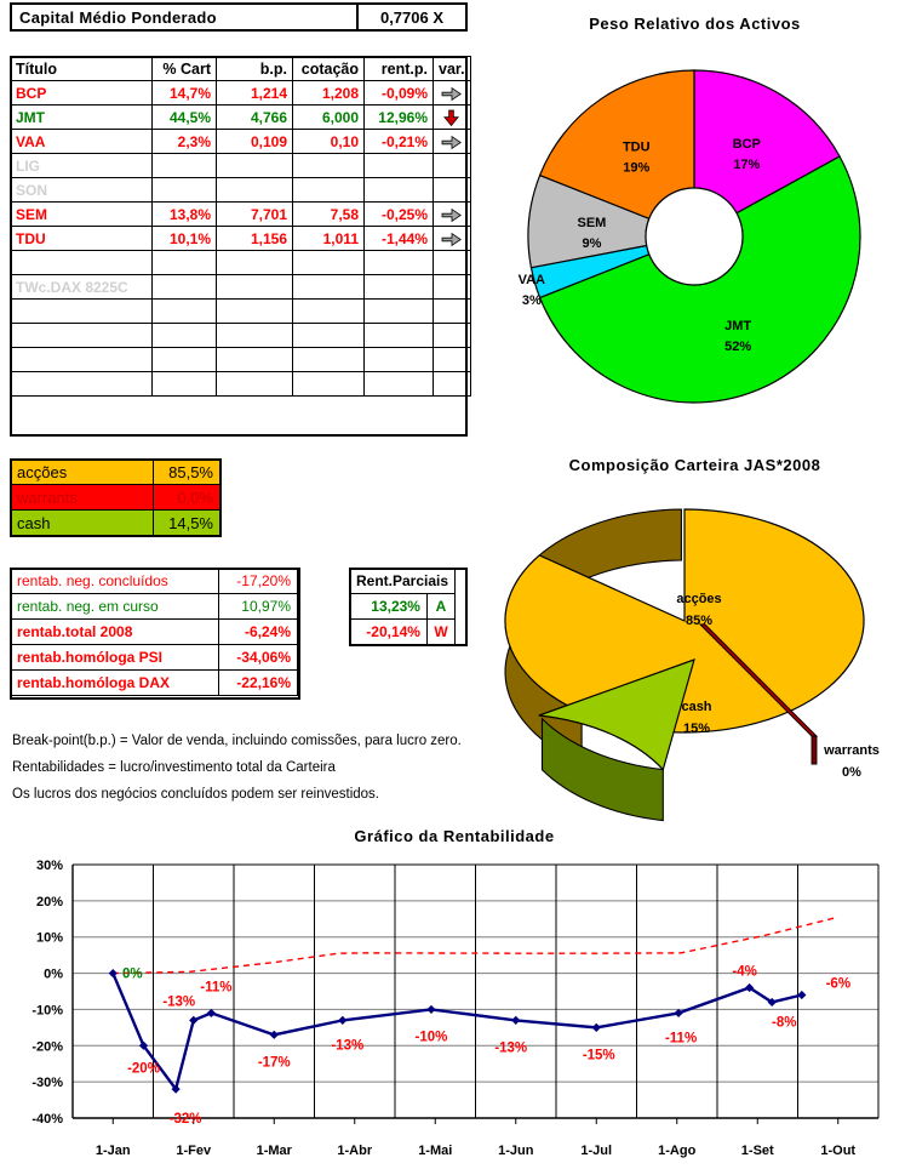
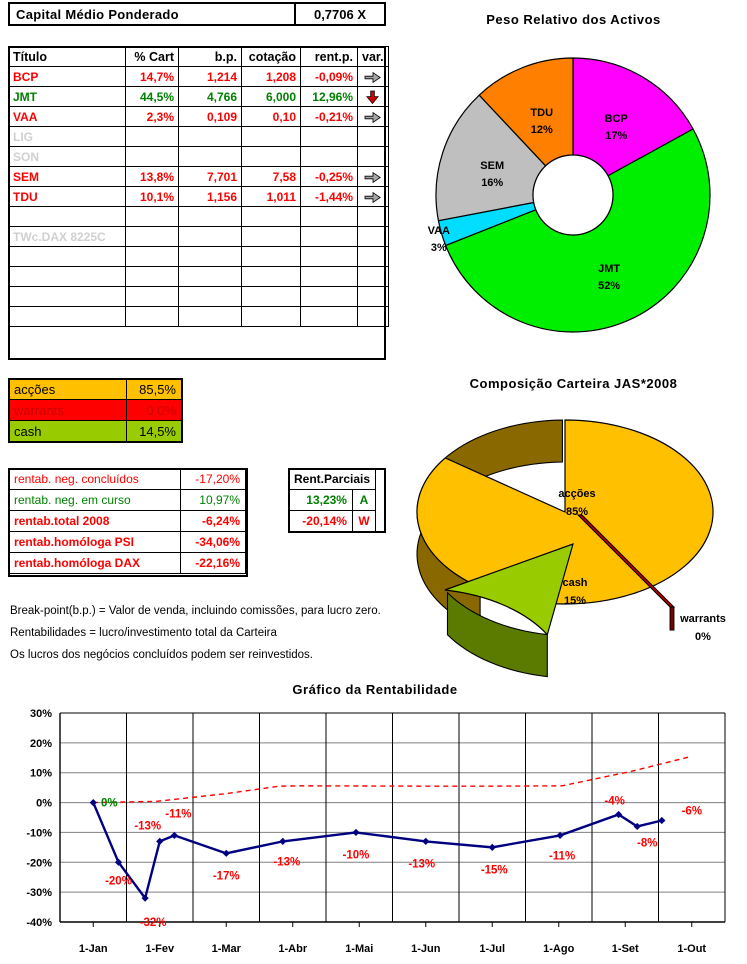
Peso Relativo dos Activos/SEM: 9% -> 16%
Peso Relativo dos Activos/TDU: 19% -> 12%
